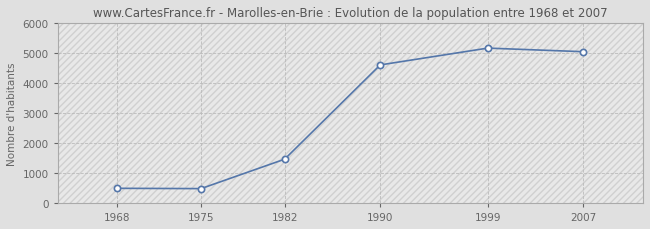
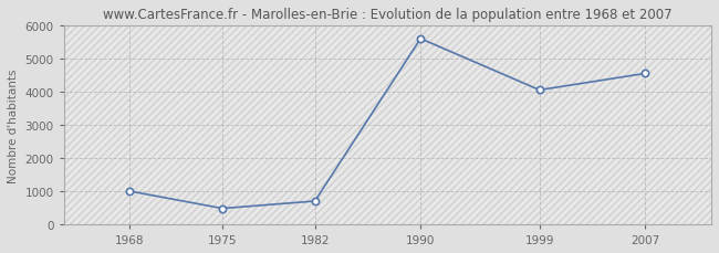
1968: 490 -> 1000
1982: 1460 -> 700
1990: 4600 -> 5600
1999: 5160 -> 4050
2007: 5040 -> 4550
